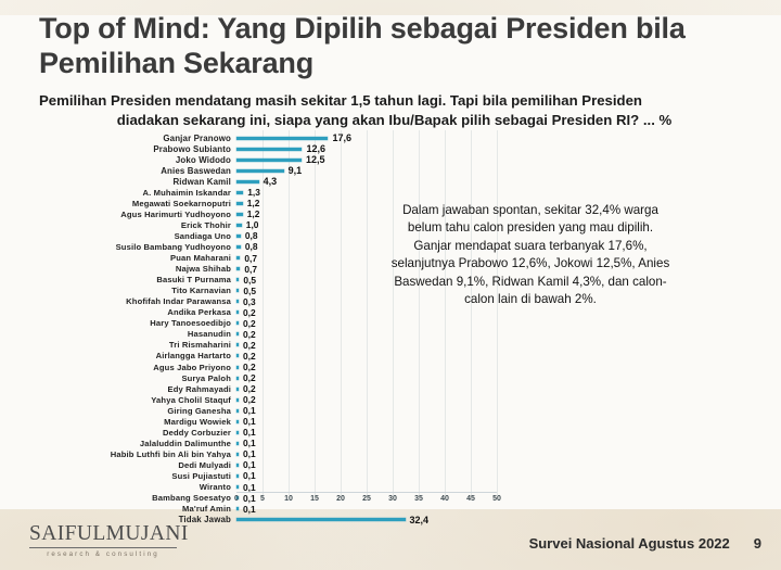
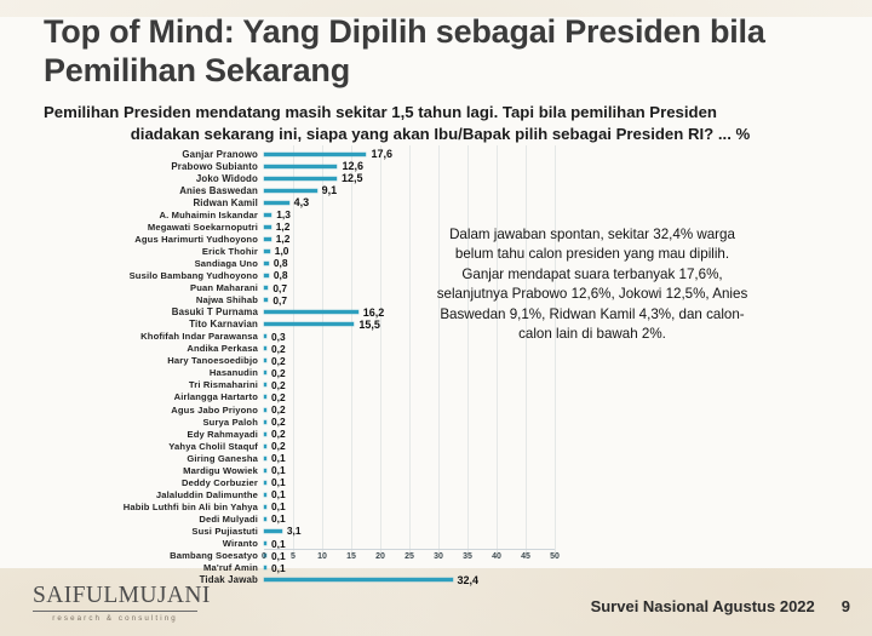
Basuki T Purnama: 0,5 -> 16,2
Tito Karnavian: 0,5 -> 15,5
Susi Pujiastuti: 0,1 -> 3,1
